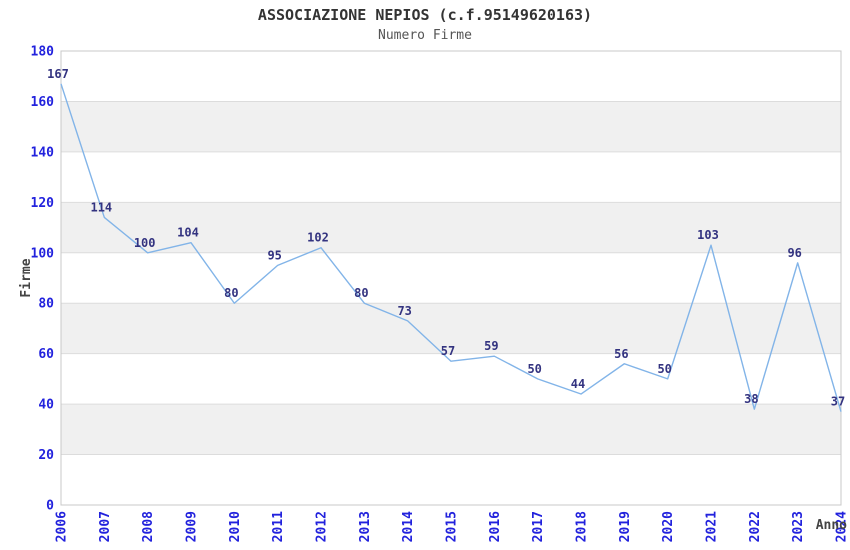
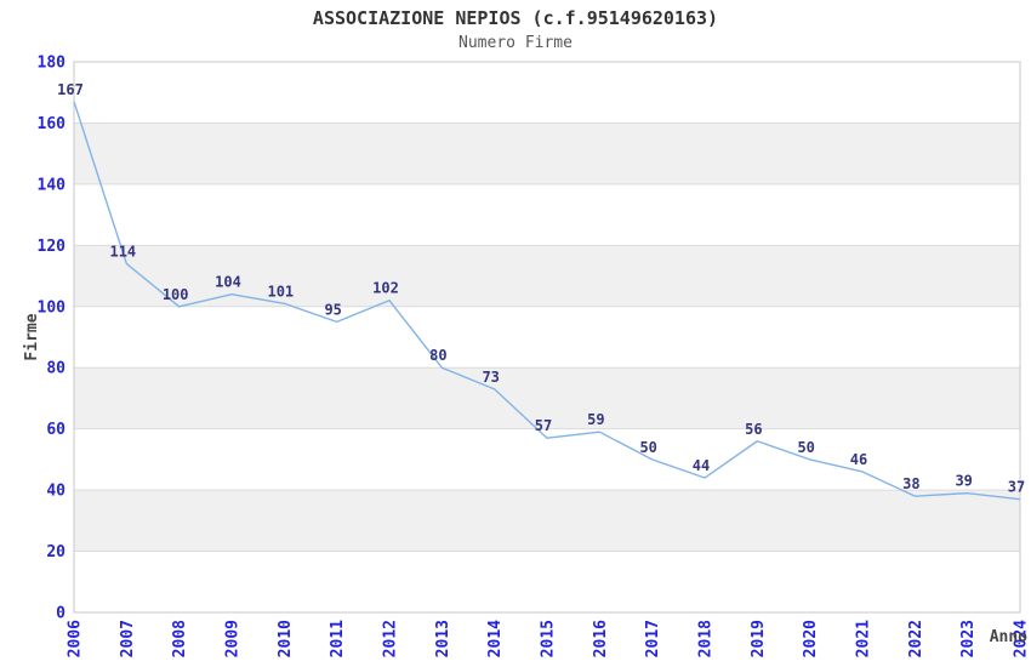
2010: 80 -> 101
2021: 103 -> 46
2023: 96 -> 39
